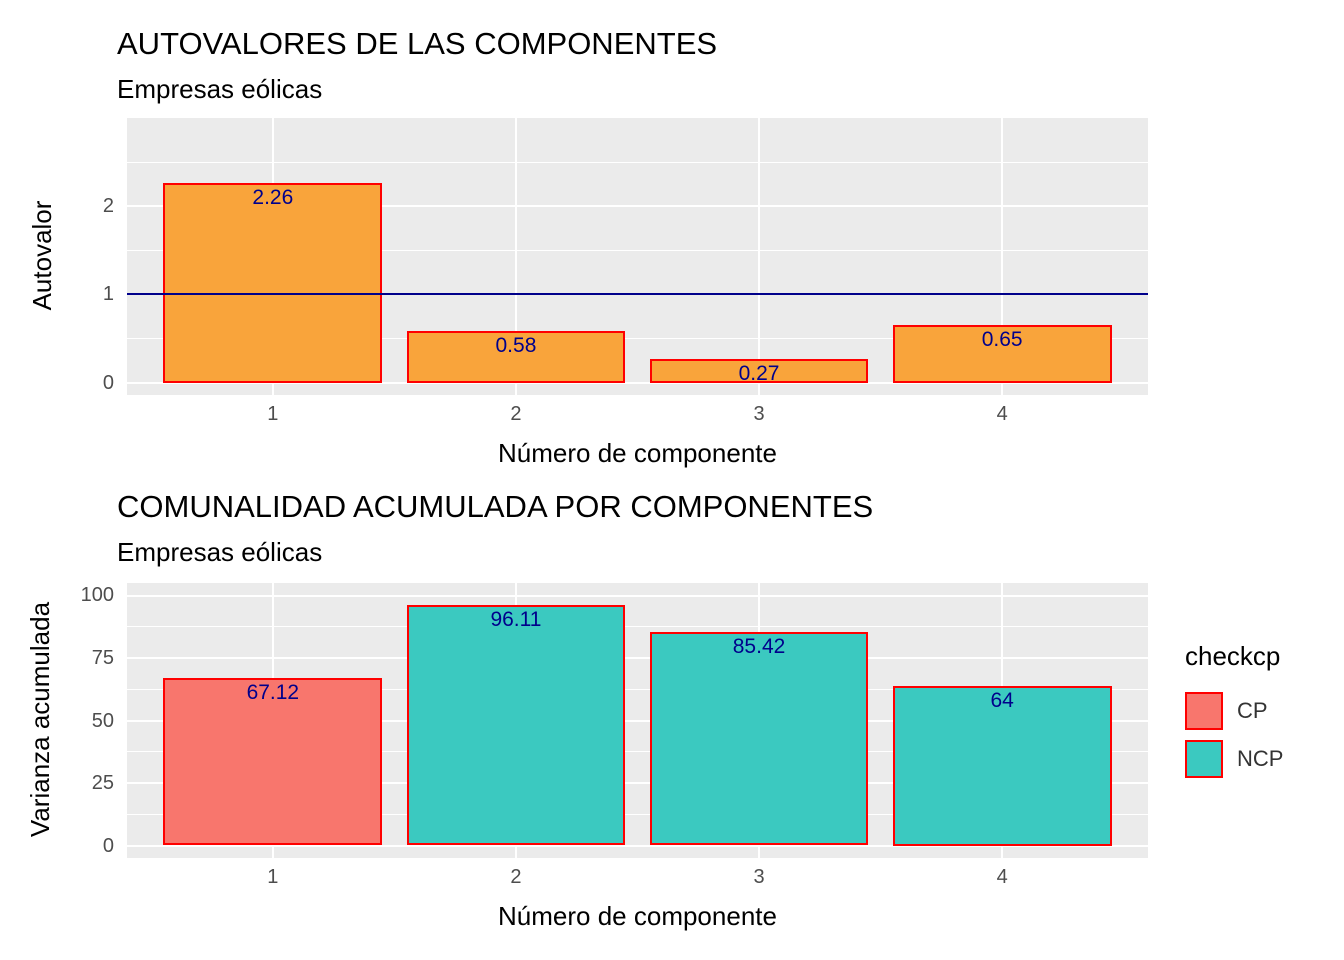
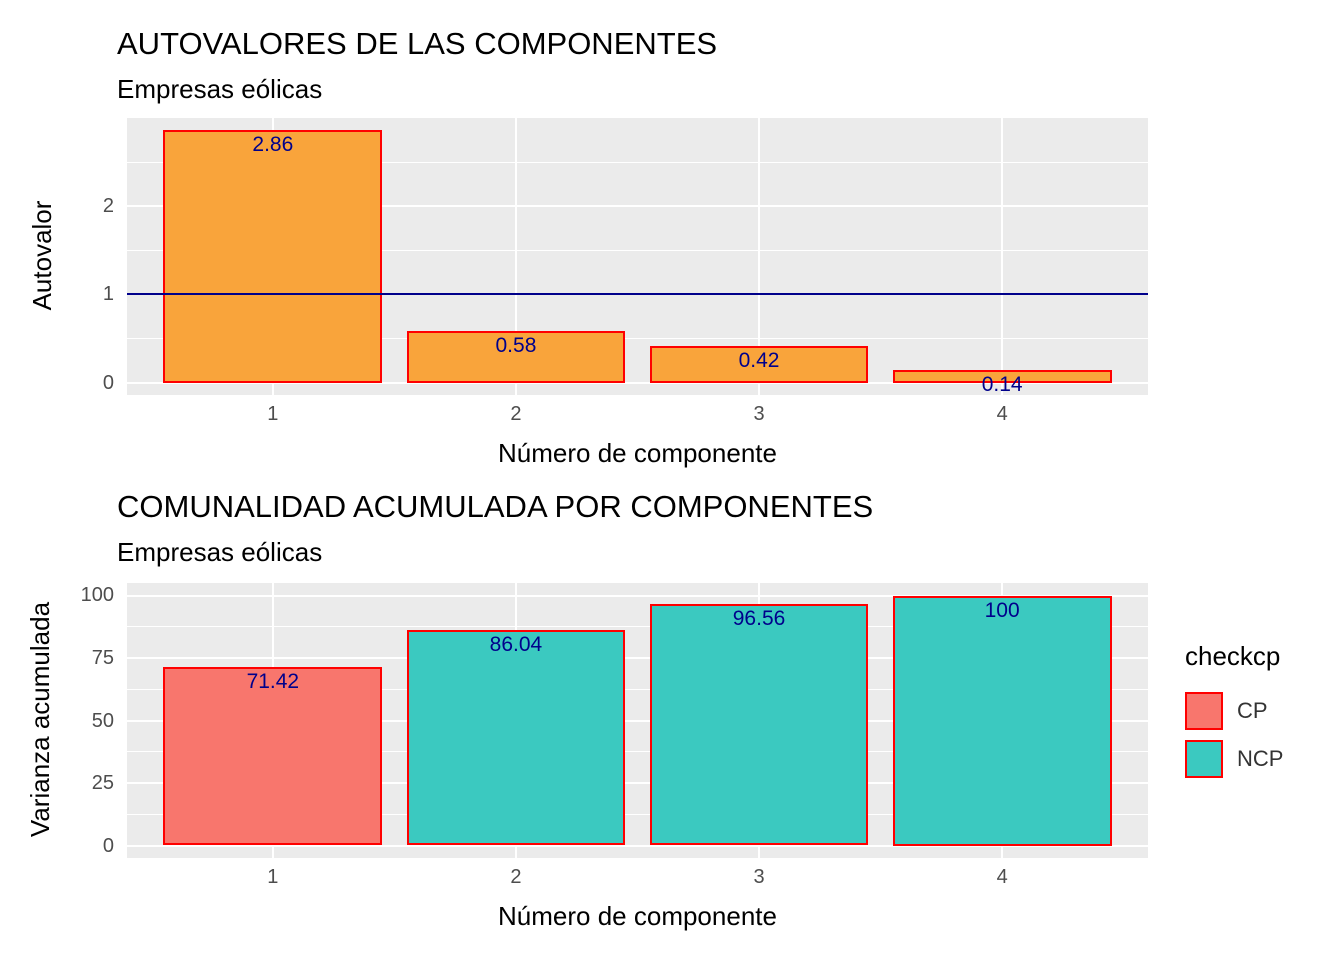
AUTOVALORES DE LAS COMPONENTES/1: 2.26 -> 2.86
AUTOVALORES DE LAS COMPONENTES/3: 0.27 -> 0.42
AUTOVALORES DE LAS COMPONENTES/4: 0.65 -> 0.14
COMUNALIDAD ACUMULADA POR COMPONENTES/1: 67.12 -> 71.42
COMUNALIDAD ACUMULADA POR COMPONENTES/2: 96.11 -> 86.04
COMUNALIDAD ACUMULADA POR COMPONENTES/3: 85.42 -> 96.56
COMUNALIDAD ACUMULADA POR COMPONENTES/4: 64 -> 100
